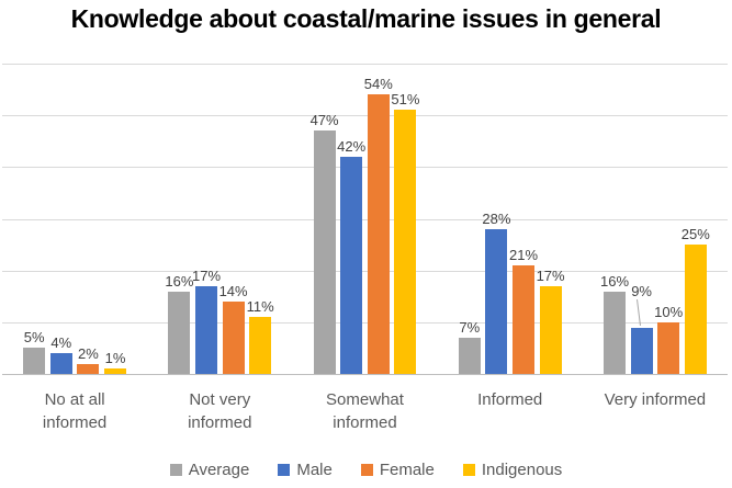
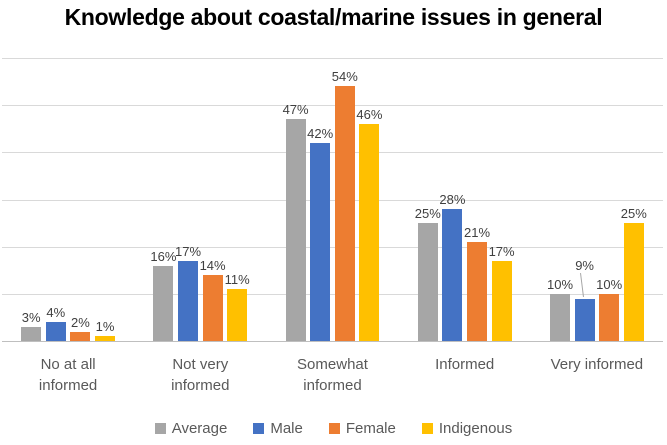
Average/No at all informed: 5% -> 3%
Indigenous/Somewhat informed: 51% -> 46%
Average/Informed: 7% -> 25%
Average/Very informed: 16% -> 10%
